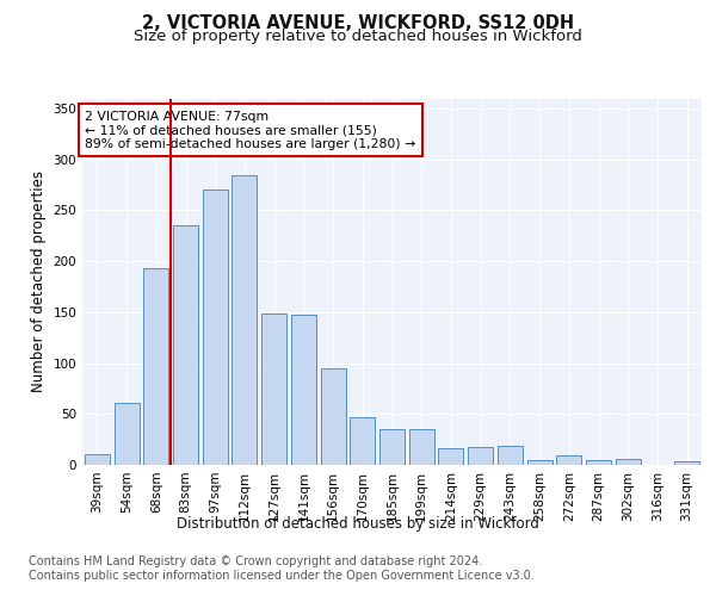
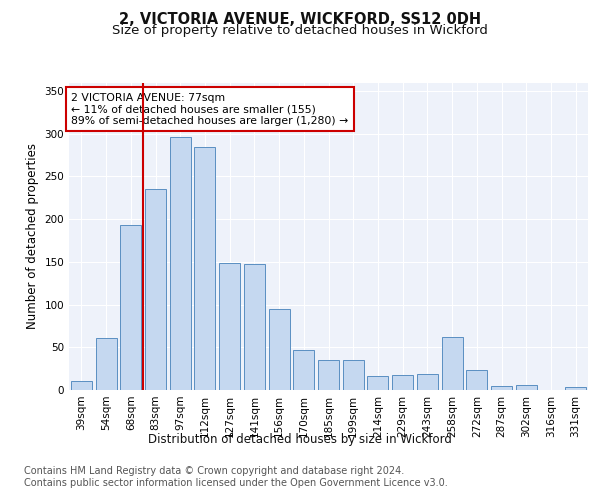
97sqm: 270 -> 296
258sqm: 5 -> 62
272sqm: 9 -> 24
